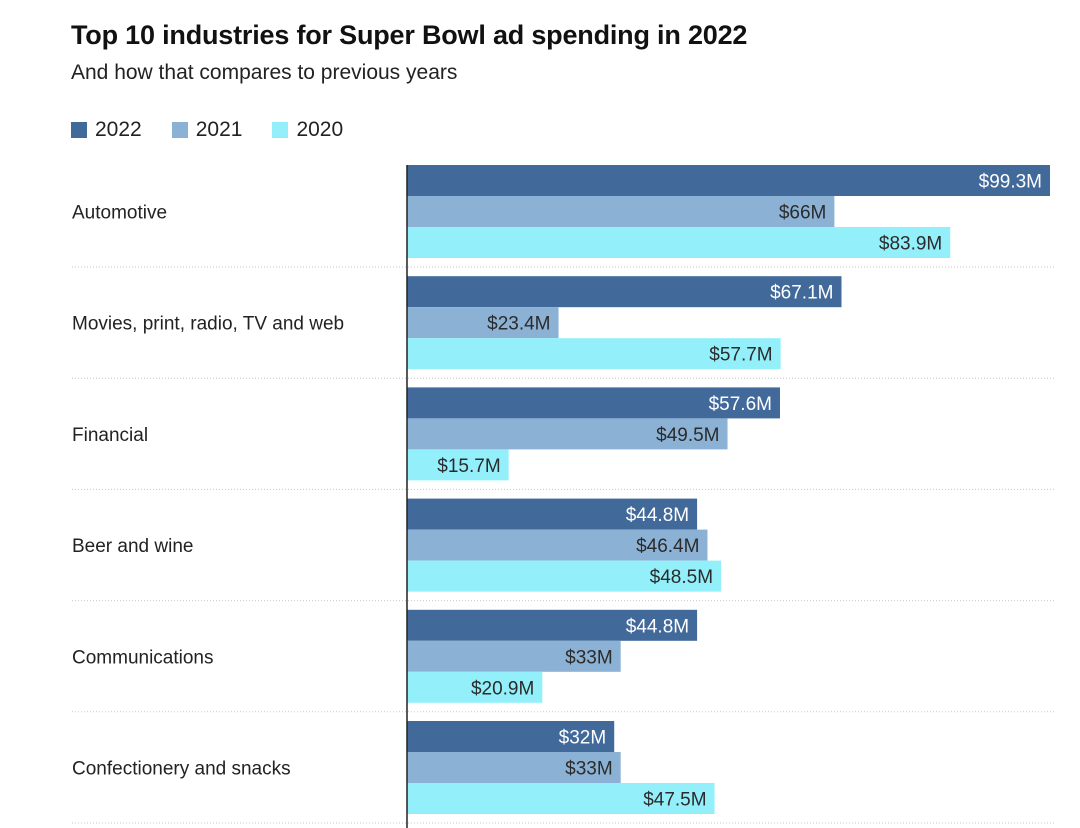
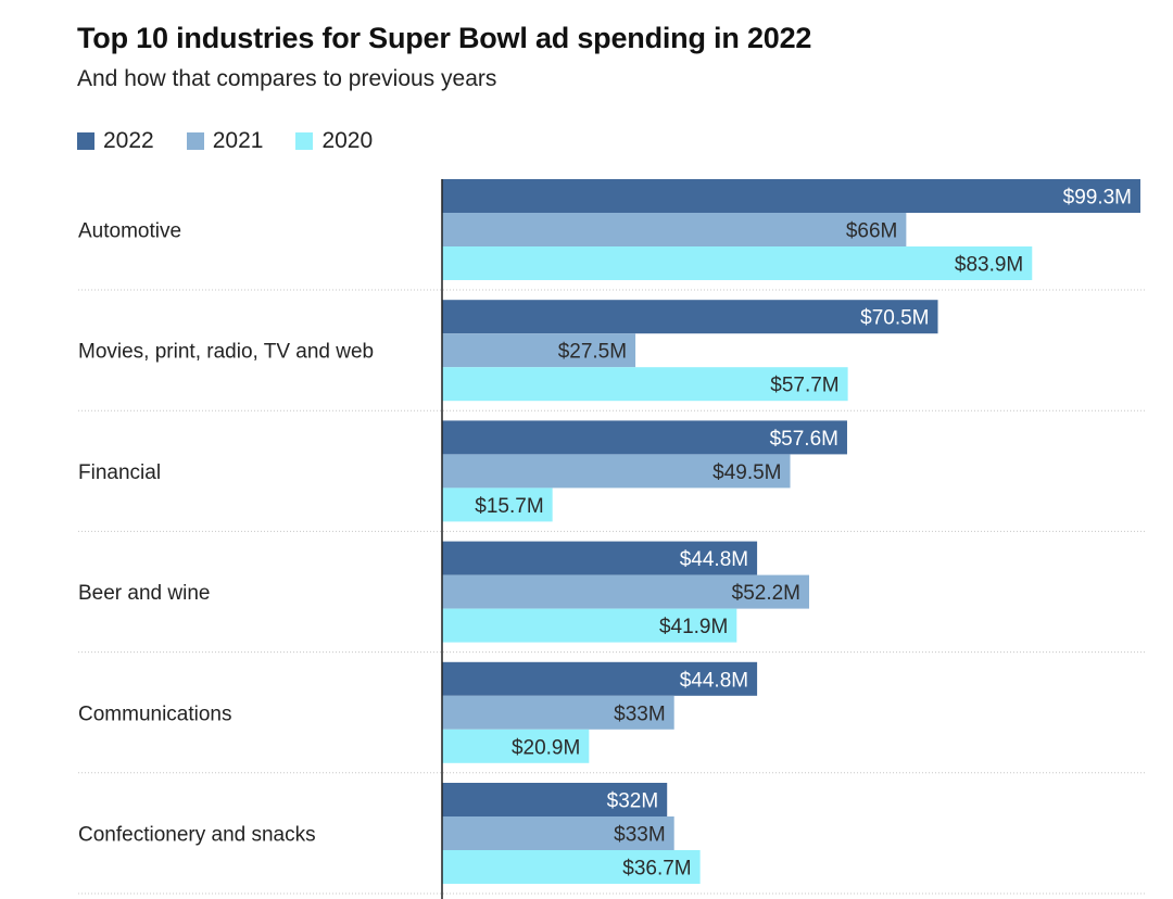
2022/Movies, print, radio, TV and web: $67.1M -> $70.5M
2021/Movies, print, radio, TV and web: $23.4M -> $27.5M
2021/Beer and wine: $46.4M -> $52.2M
2020/Beer and wine: $48.5M -> $41.9M
2020/Confectionery and snacks: $47.5M -> $36.7M
